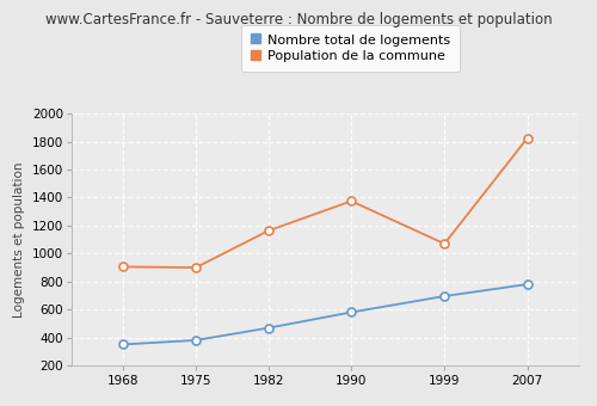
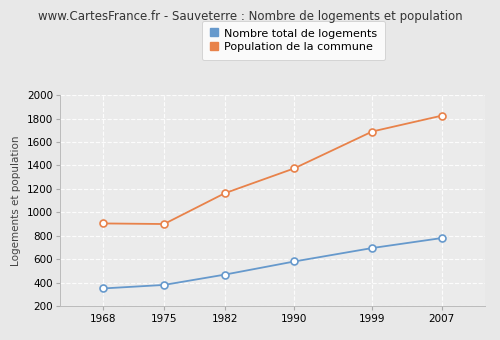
Population de la commune/1999: 1070 -> 1690
